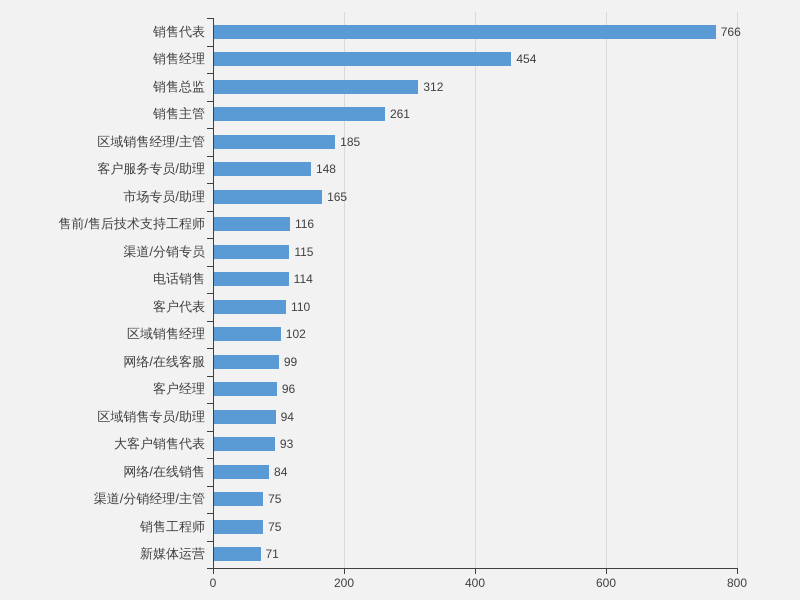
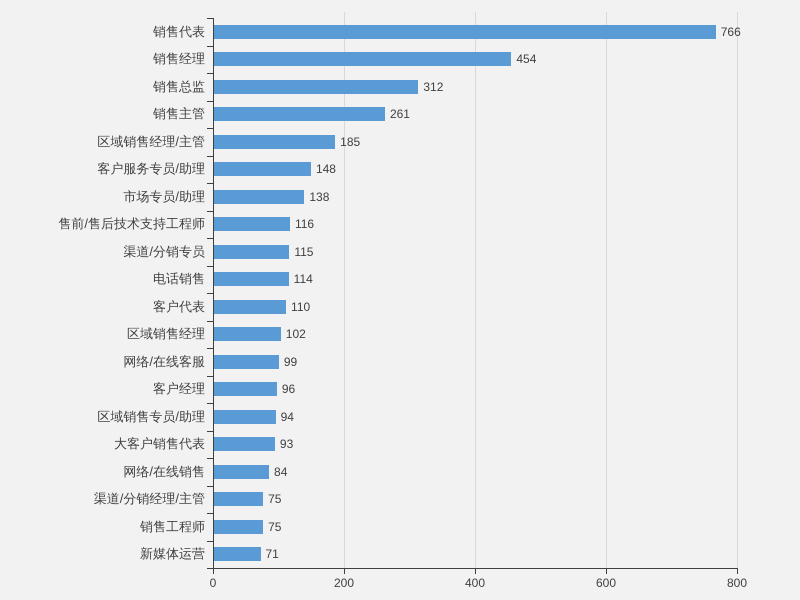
市场专员/助理: 165 -> 138
